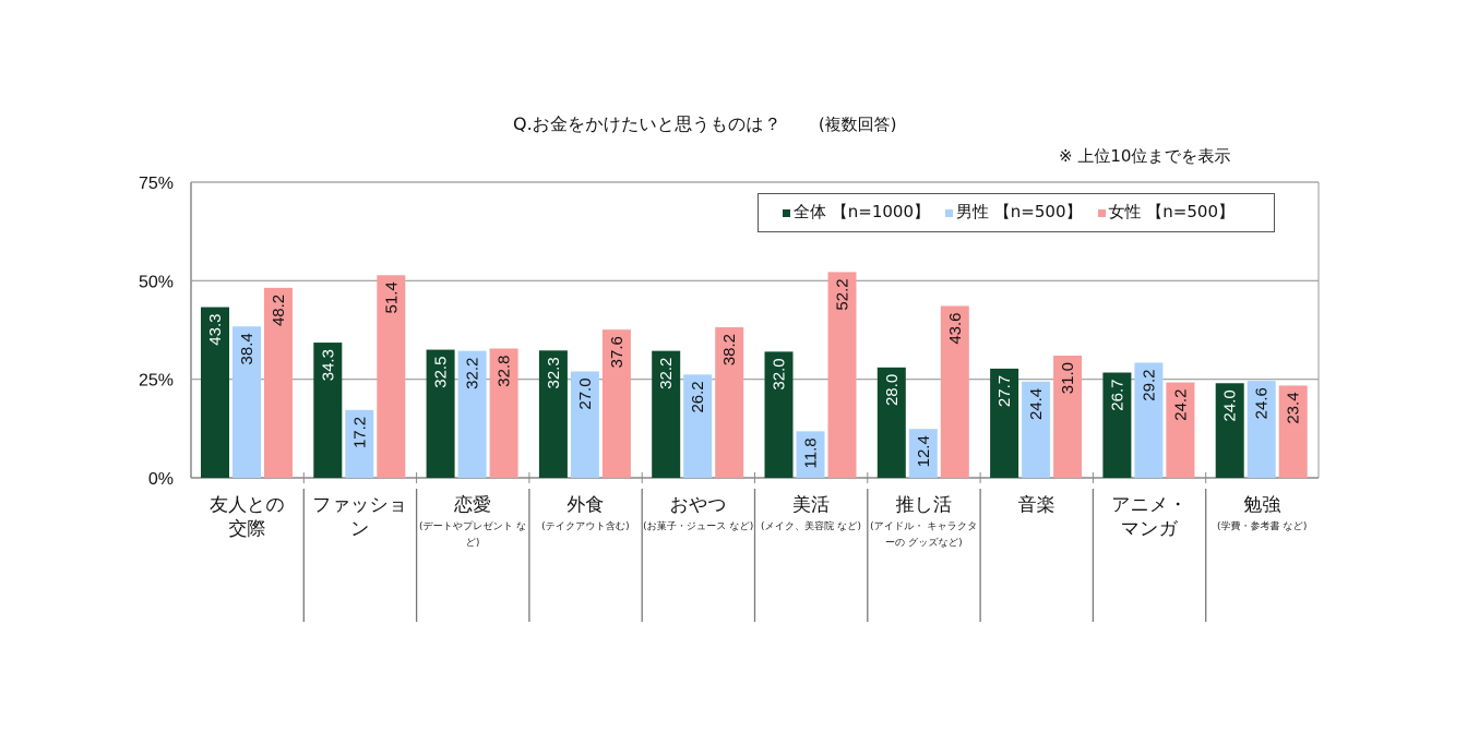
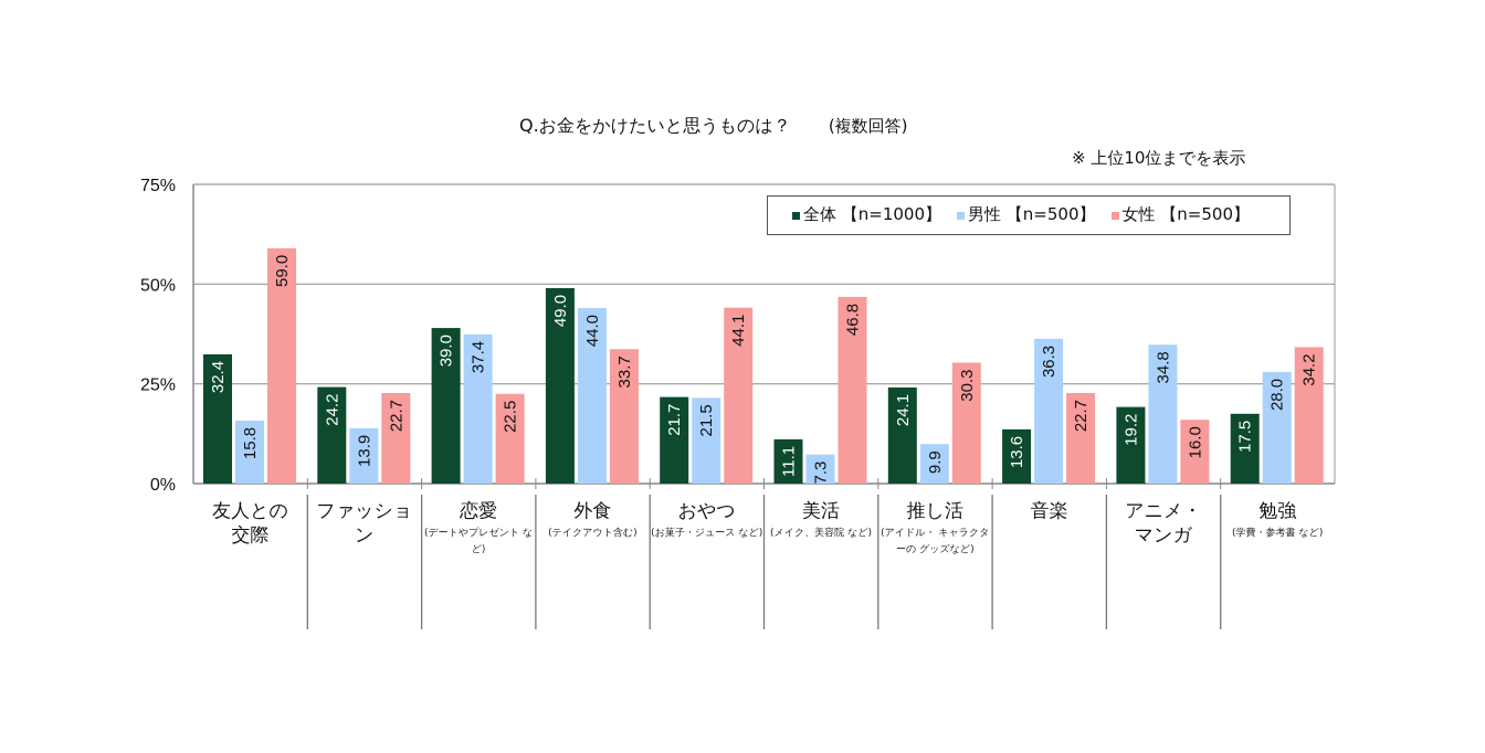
全体【n=1000】/友人との交際: 43.3 -> 32.4
男性【n=500】/友人との交際: 38.4 -> 15.8
女性【n=500】/友人との交際: 48.2 -> 59.0
全体【n=1000】/ファッション: 34.3 -> 24.2
男性【n=500】/ファッション: 17.2 -> 13.9
女性【n=500】/ファッション: 51.4 -> 22.7
全体【n=1000】/恋愛: 32.5 -> 39.0
男性【n=500】/恋愛: 32.2 -> 37.4
女性【n=500】/恋愛: 32.8 -> 22.5
全体【n=1000】/外食: 32.3 -> 49.0
男性【n=500】/外食: 27.0 -> 44.0
女性【n=500】/外食: 37.6 -> 33.7
全体【n=1000】/おやつ: 32.2 -> 21.7
男性【n=500】/おやつ: 26.2 -> 21.5
女性【n=500】/おやつ: 38.2 -> 44.1
全体【n=1000】/美活: 32.0 -> 11.1
男性【n=500】/美活: 11.8 -> 7.3
女性【n=500】/美活: 52.2 -> 46.8
全体【n=1000】/推し活: 28.0 -> 24.1
男性【n=500】/推し活: 12.4 -> 9.9
女性【n=500】/推し活: 43.6 -> 30.3
全体【n=1000】/音楽: 27.7 -> 13.6
男性【n=500】/音楽: 24.4 -> 36.3
女性【n=500】/音楽: 31.0 -> 22.7
全体【n=1000】/アニメ・マンガ: 26.7 -> 19.2
男性【n=500】/アニメ・マンガ: 29.2 -> 34.8
女性【n=500】/アニメ・マンガ: 24.2 -> 16.0
全体【n=1000】/勉強: 24.0 -> 17.5
男性【n=500】/勉強: 24.6 -> 28.0
女性【n=500】/勉強: 23.4 -> 34.2
